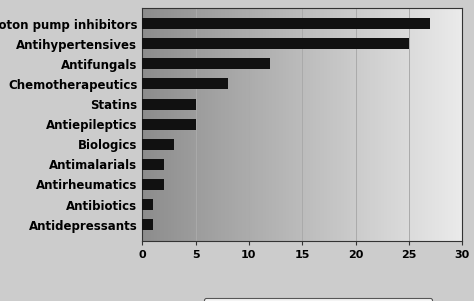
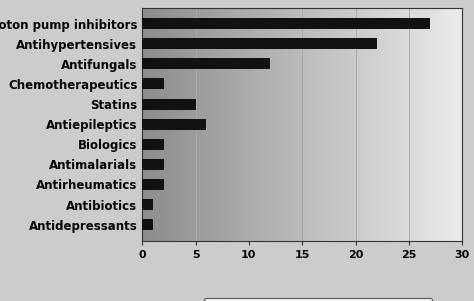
Antihypertensives: 25 -> 22
Chemotherapeutics: 8 -> 2
Antiepileptics: 5 -> 6
Biologics: 3 -> 2
